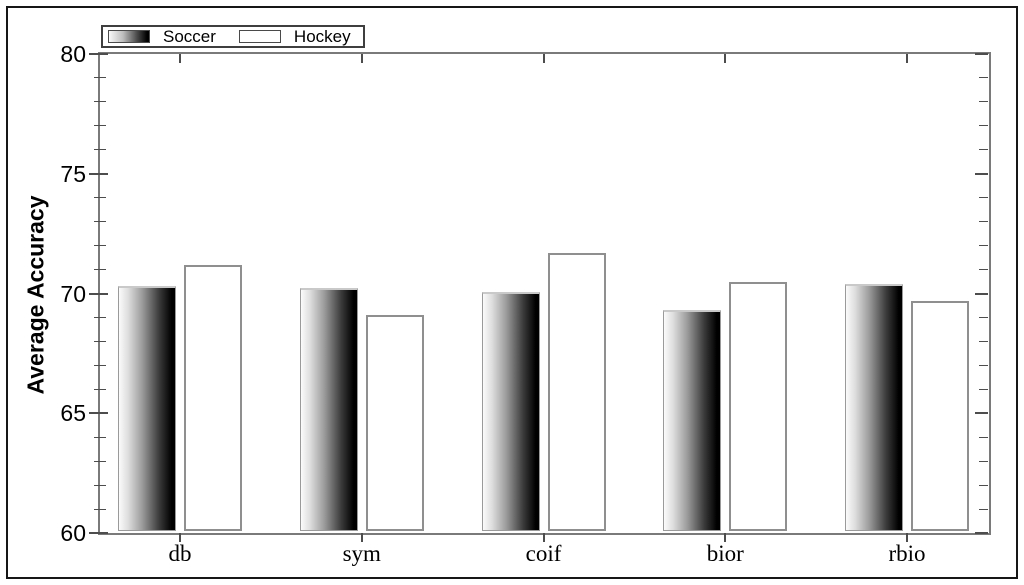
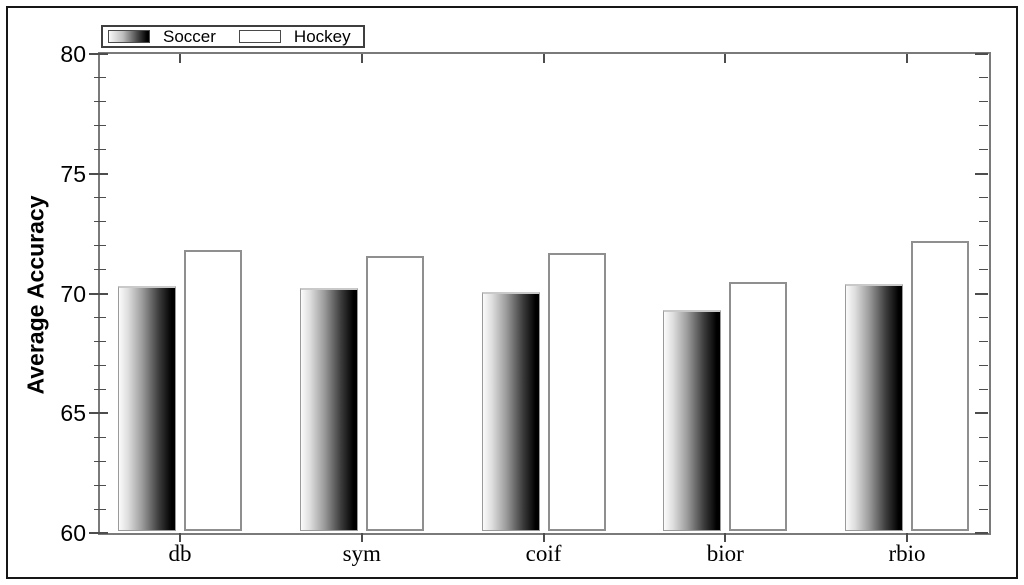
Hockey/db: 71.2 -> 71.8
Hockey/sym: 69.1 -> 71.5
Hockey/rbio: 69.7 -> 72.2
